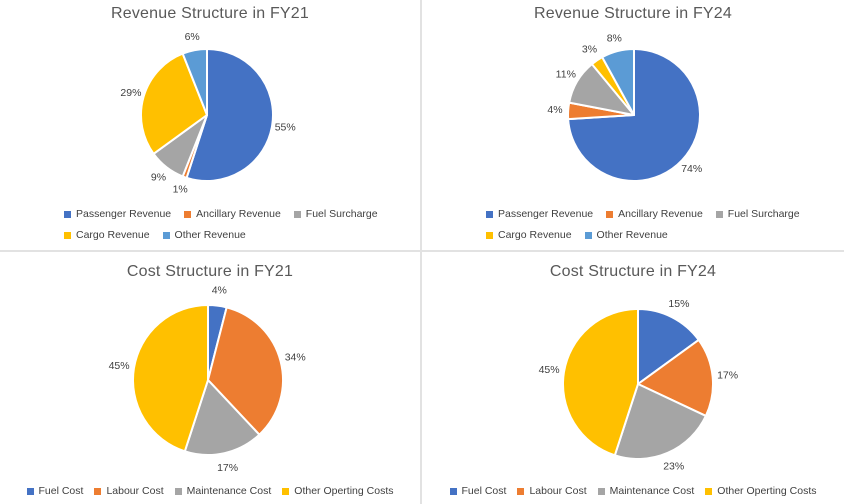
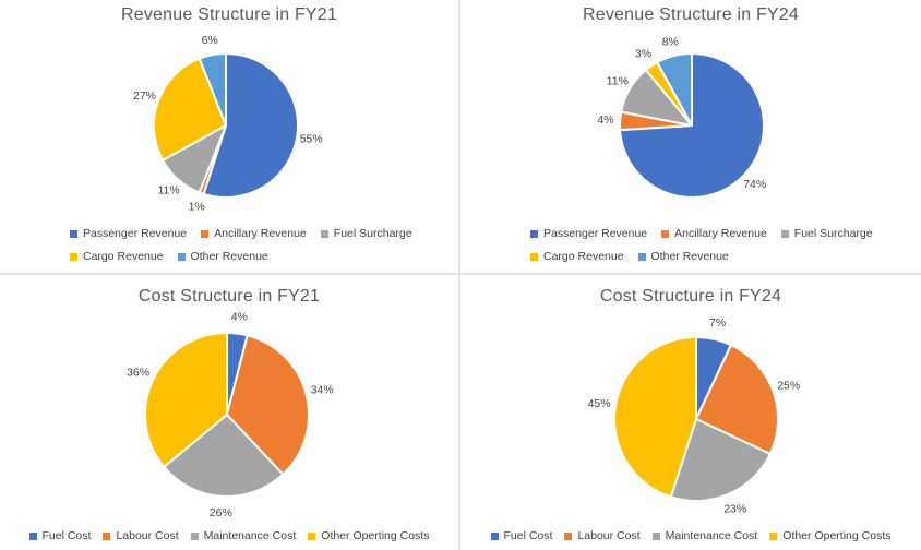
Revenue Structure in FY21/Fuel Surcharge: 9% -> 11%
Revenue Structure in FY21/Cargo Revenue: 29% -> 27%
Cost Structure in FY21/Maintenance Cost: 17% -> 26%
Cost Structure in FY21/Other Operting Costs: 45% -> 36%
Cost Structure in FY24/Fuel Cost: 15% -> 7%
Cost Structure in FY24/Labour Cost: 17% -> 25%
